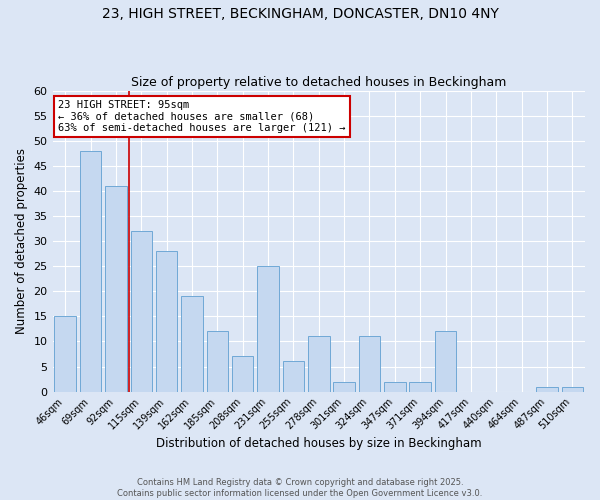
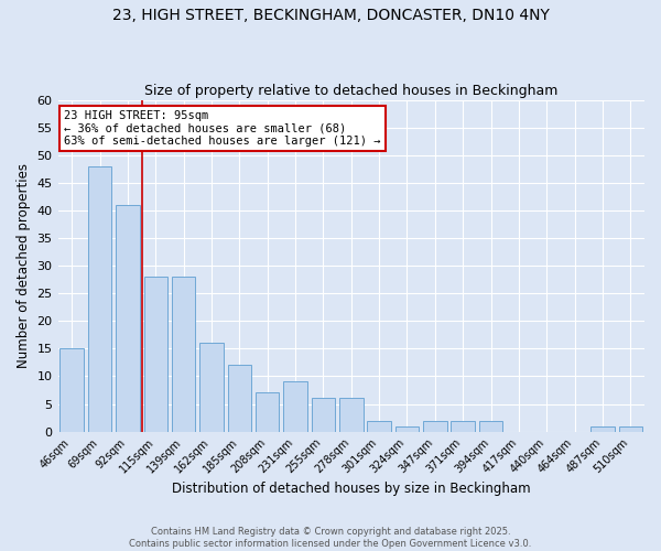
115sqm: 32 -> 28
162sqm: 19 -> 16
231sqm: 25 -> 9
278sqm: 11 -> 6
324sqm: 11 -> 1
394sqm: 12 -> 2
